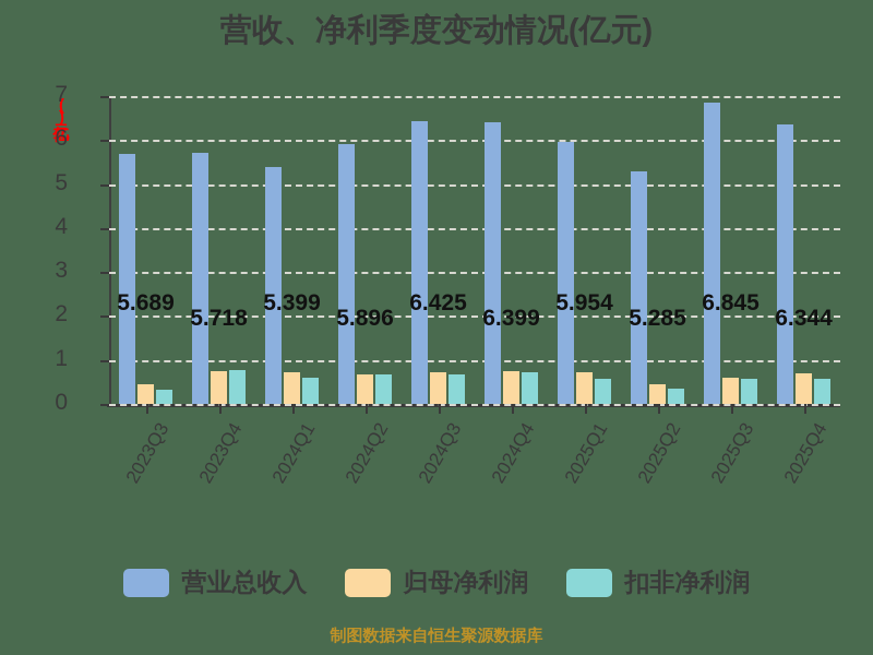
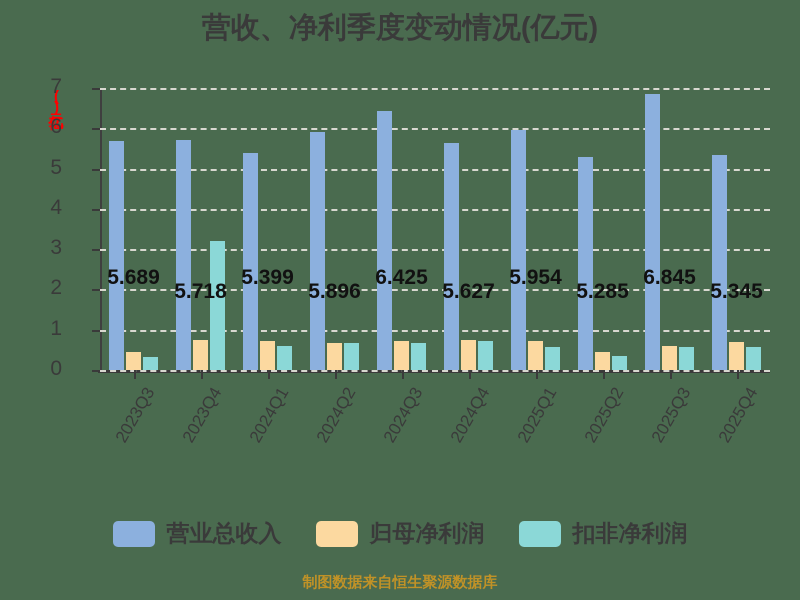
扣非净利润/2023Q4: 0.8 -> 3.2
营业总收入/2024Q4: 6.399 -> 5.627
营业总收入/2025Q4: 6.344 -> 5.345
